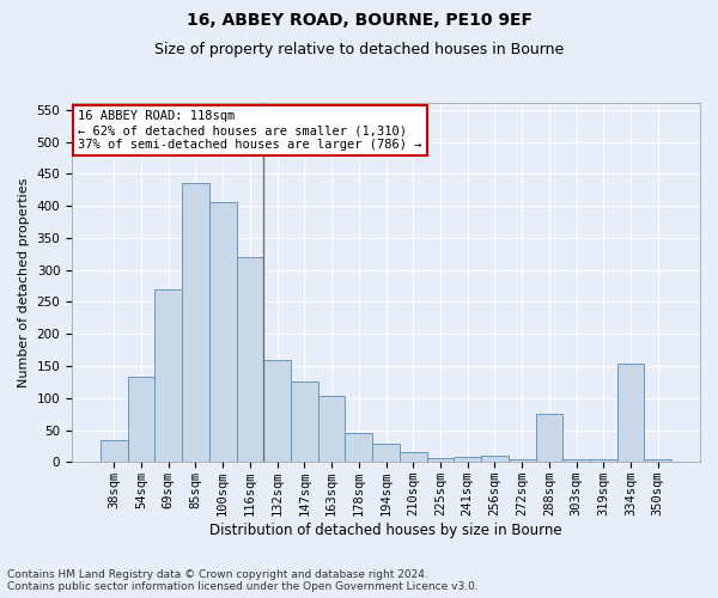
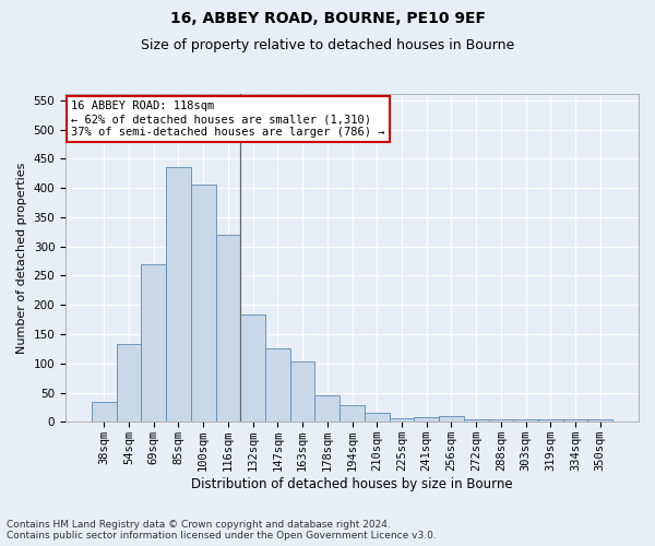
132sqm: 160 -> 183
288sqm: 76 -> 5
334sqm: 154 -> 5
